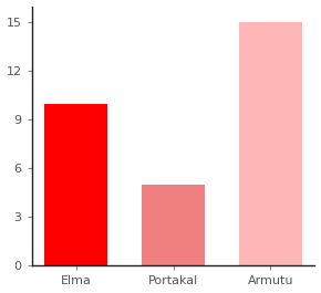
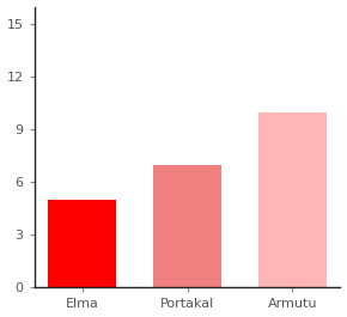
Elma: 10 -> 5
Portakal: 5 -> 7
Armutu: 15 -> 10
